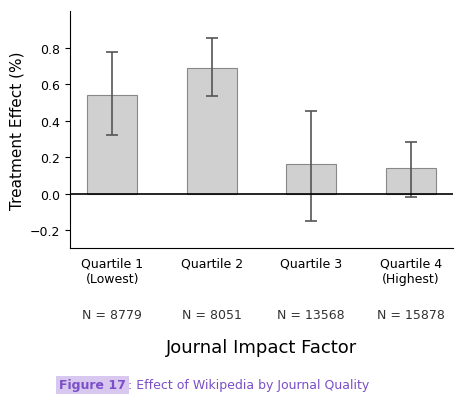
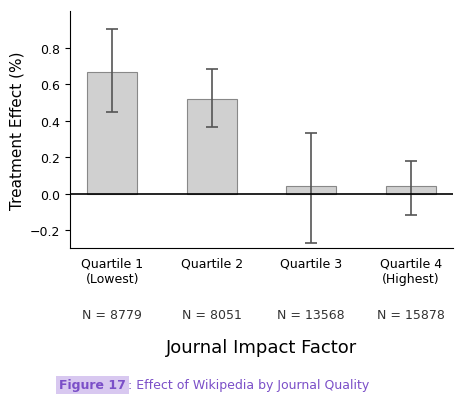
Quartile 1 (Lowest): 0.54 -> 0.67
Quartile 2: 0.69 -> 0.52
Quartile 3: 0.16 -> 0.04
Quartile 4 (Highest): 0.14 -> 0.04
